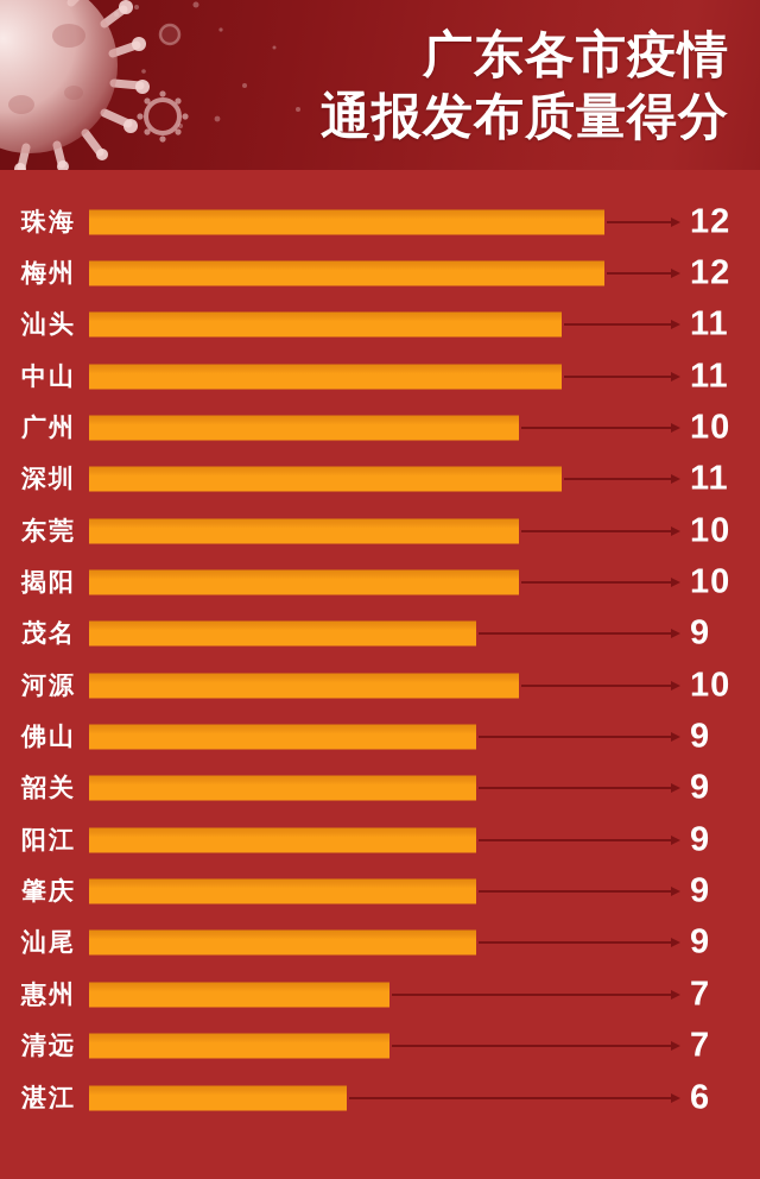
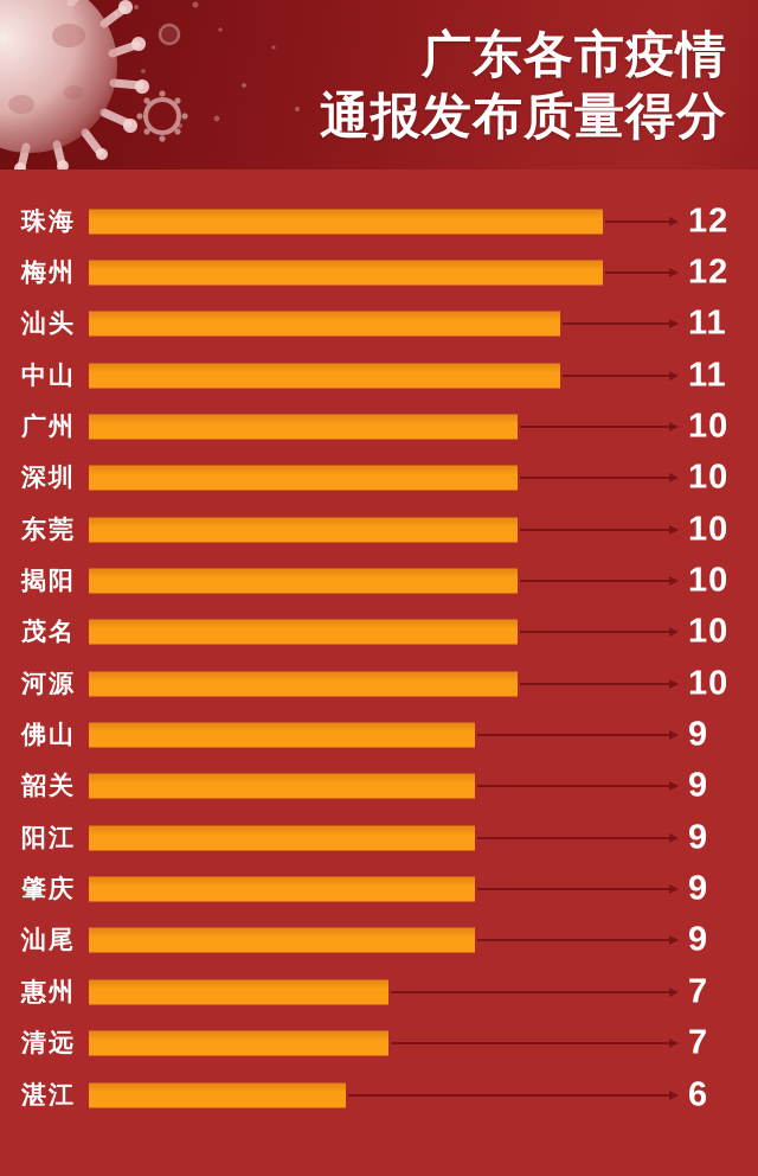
深圳: 11 -> 10
茂名: 9 -> 10
